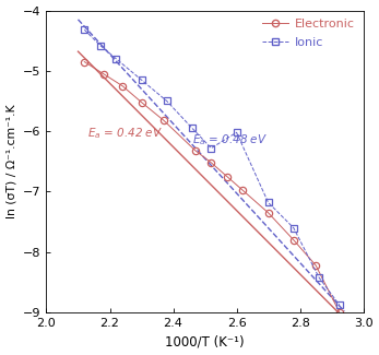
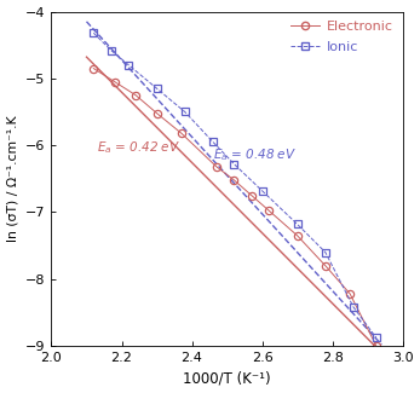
Ionic/2.6: -6.02 -> -6.68
